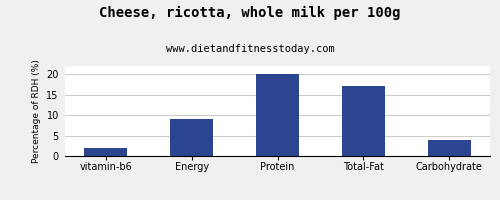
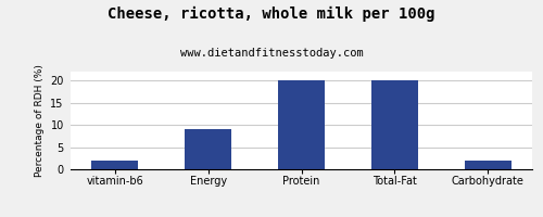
Total-Fat: 17 -> 20
Carbohydrate: 4 -> 2
